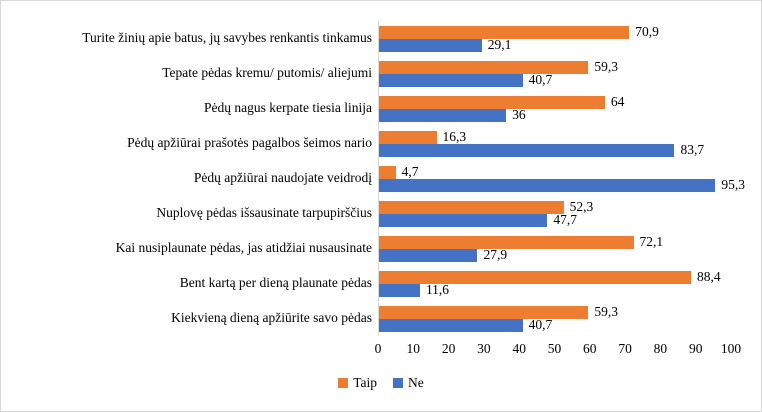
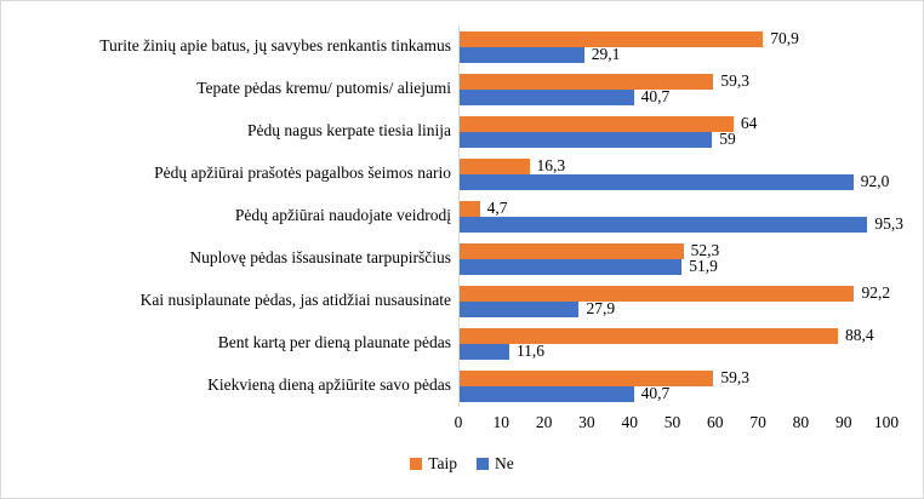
Ne/Pėdų nagus kerpate tiesia linija: 36 -> 59
Ne/Pėdų apžiūrai prašotės pagalbos šeimos nario: 83,7 -> 92,0
Ne/Nuplovę pėdas išsausinate tarpupirščius: 47,7 -> 51,9
Taip/Kai nusiplaunate pėdas, jas atidžiai nusausinate: 72,1 -> 92,2
